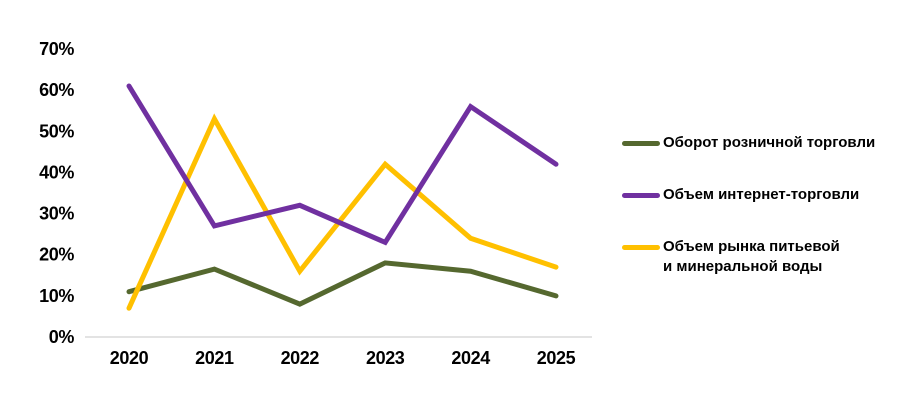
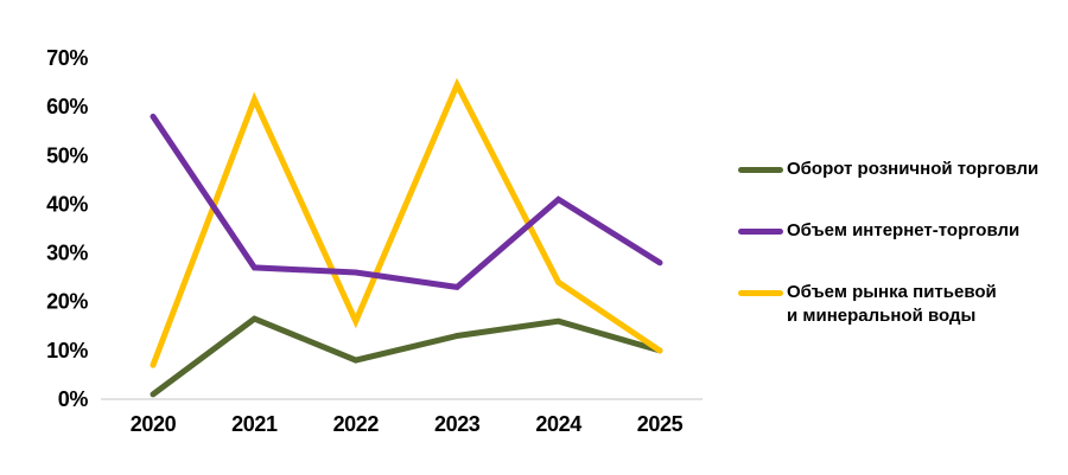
Оборот розничной торговли/2020: 11% -> 1%
Объем интернет-торговли/2020: 61% -> 58%
Объем рынка питьевой и минеральной воды/2021: 53% -> 62%
Объем интернет-торговли/2022: 32% -> 26%
Оборот розничной торговли/2023: 18% -> 13%
Объем рынка питьевой и минеральной воды/2023: 42% -> 64%
Объем интернет-торговли/2024: 56% -> 41%
Объем интернет-торговли/2025: 42% -> 28%
Объем рынка питьевой и минеральной воды/2025: 17% -> 10%
